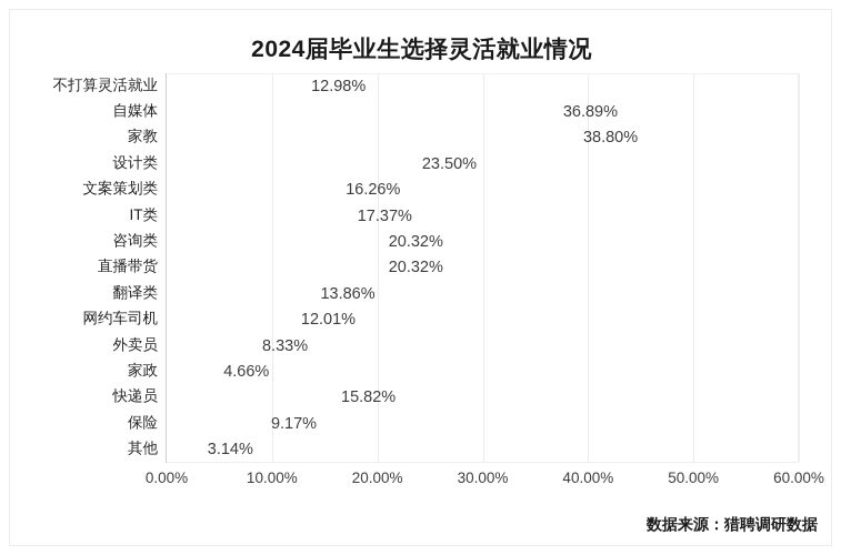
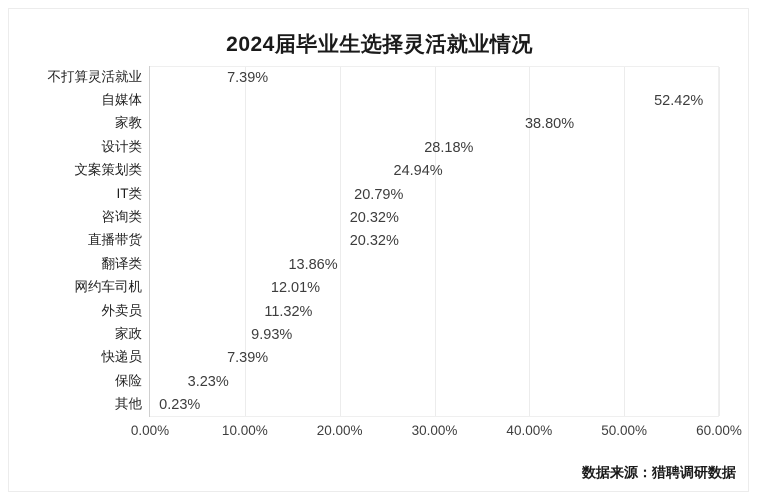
不打算灵活就业: 12.98% -> 7.39%
自媒体: 36.89% -> 52.42%
设计类: 23.50% -> 28.18%
文案策划类: 16.26% -> 24.94%
IT类: 17.37% -> 20.79%
外卖员: 8.33% -> 11.32%
家政: 4.66% -> 9.93%
快递员: 15.82% -> 7.39%
保险: 9.17% -> 3.23%
其他: 3.14% -> 0.23%
